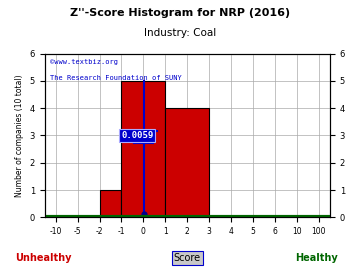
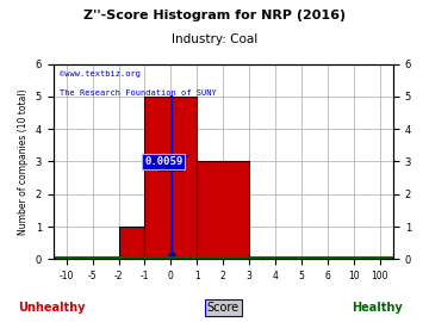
2: 4 -> 3
